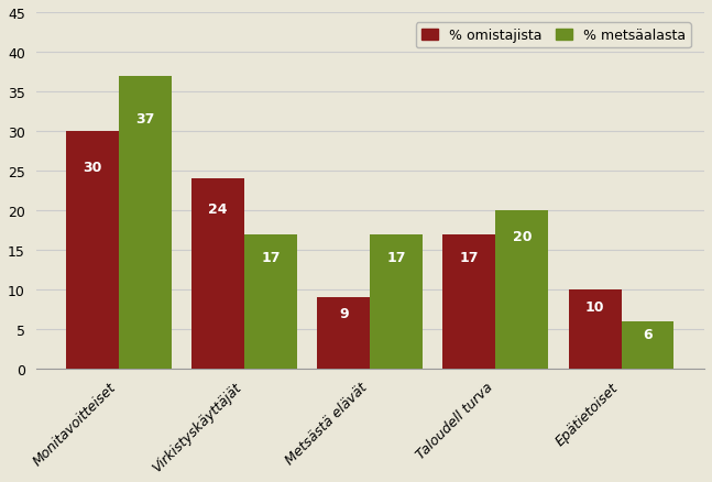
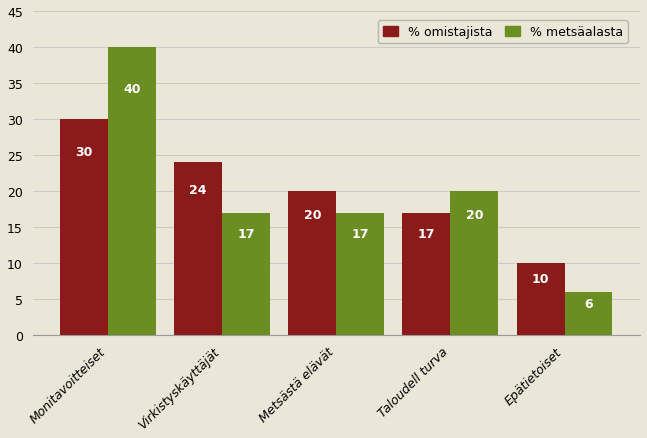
% metsäalasta/Monitavoitteiset: 37 -> 40
% omistajista/Metsästä elävät: 9 -> 20
